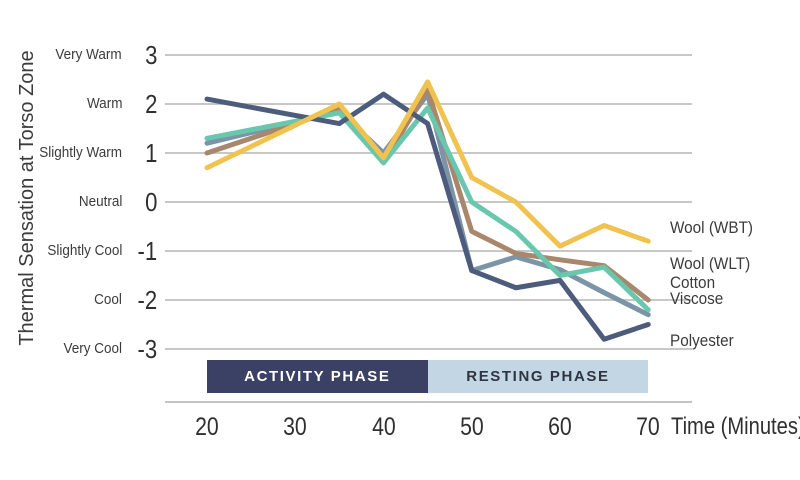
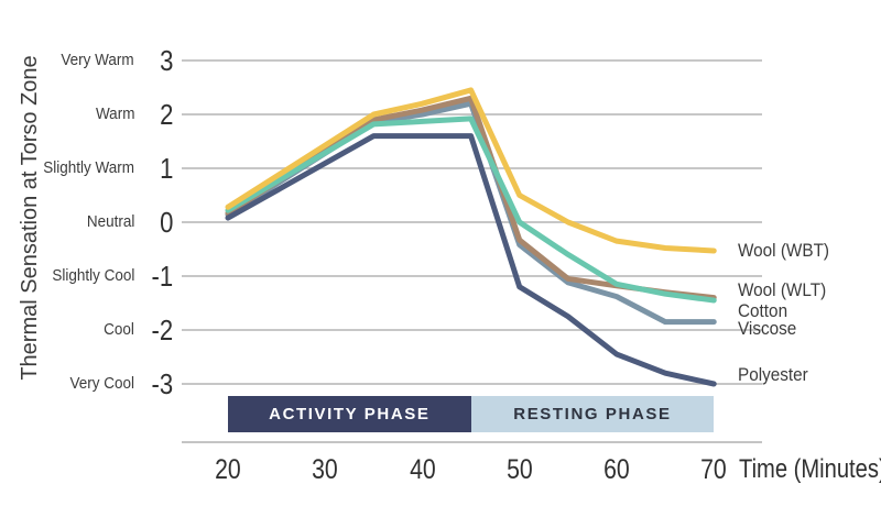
Wool (WBT)/20: 0.7 -> 0.3
Wool (WLT)/20: 1.3 -> 0.2
Cotton/20: 1.0 -> 0.2
Viscose/20: 1.2 -> 0.1
Polyester/20: 2.1 -> 0.1
Wool (WBT)/40: 0.9 -> 2.2
Wool (WLT)/40: 0.8 -> 1.9
Cotton/40: 0.8 -> 2.1
Viscose/40: 1.0 -> 2.0
Polyester/40: 2.2 -> 1.6
Cotton/50: -0.6 -> -0.3
Viscose/50: -1.4 -> -0.4
Polyester/50: -1.4 -> -1.2
Wool (WBT)/60: -0.9 -> -0.3
Wool (WLT)/60: -1.5 -> -1.1
Polyester/60: -1.6 -> -2.5
Wool (WBT)/70: -0.8 -> -0.5
Wool (WLT)/70: -2.2 -> -1.4
Cotton/70: -2.0 -> -1.4
Viscose/70: -2.3 -> -1.9
Polyester/70: -2.5 -> -3.0
